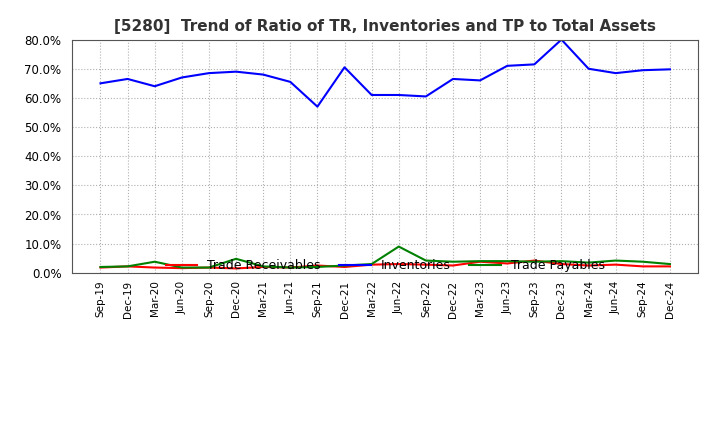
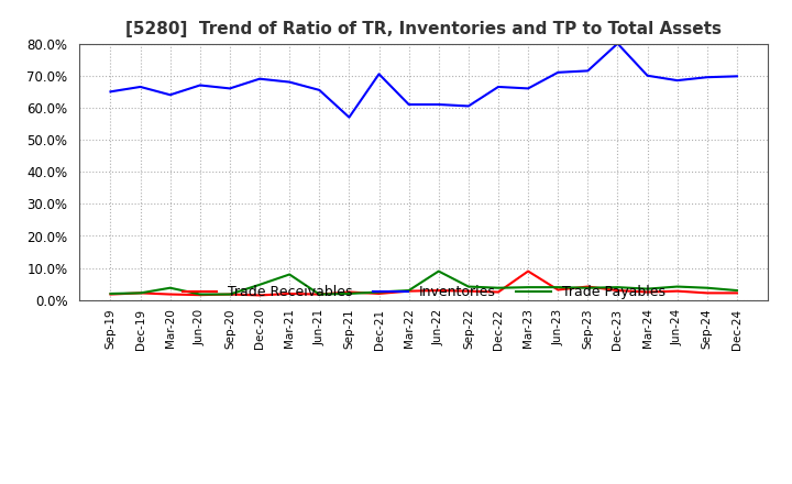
Inventories/Sep-20: 68.5% -> 66.0%
Trade Payables/Mar-21: 2.2% -> 8.0%
Trade Receivables/Mar-23: 3.8% -> 9.0%
